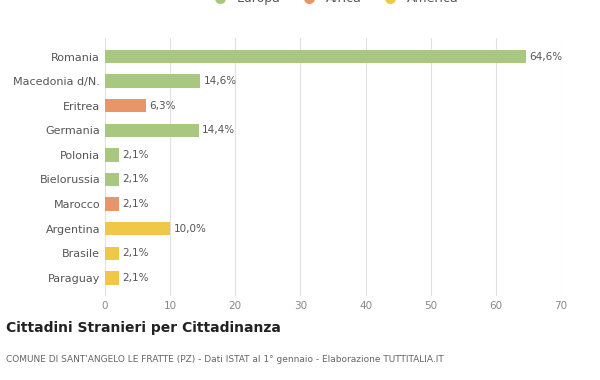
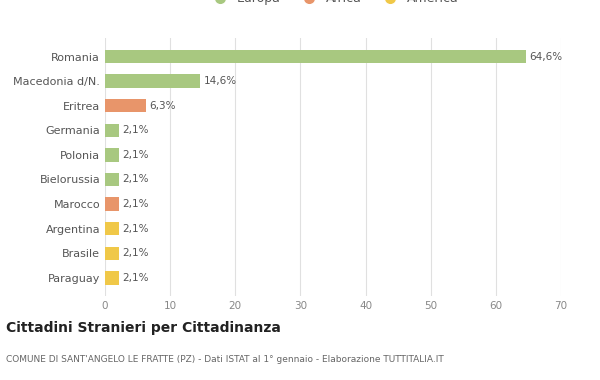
Germania: 14,4% -> 2,1%
Argentina: 10,0% -> 2,1%
